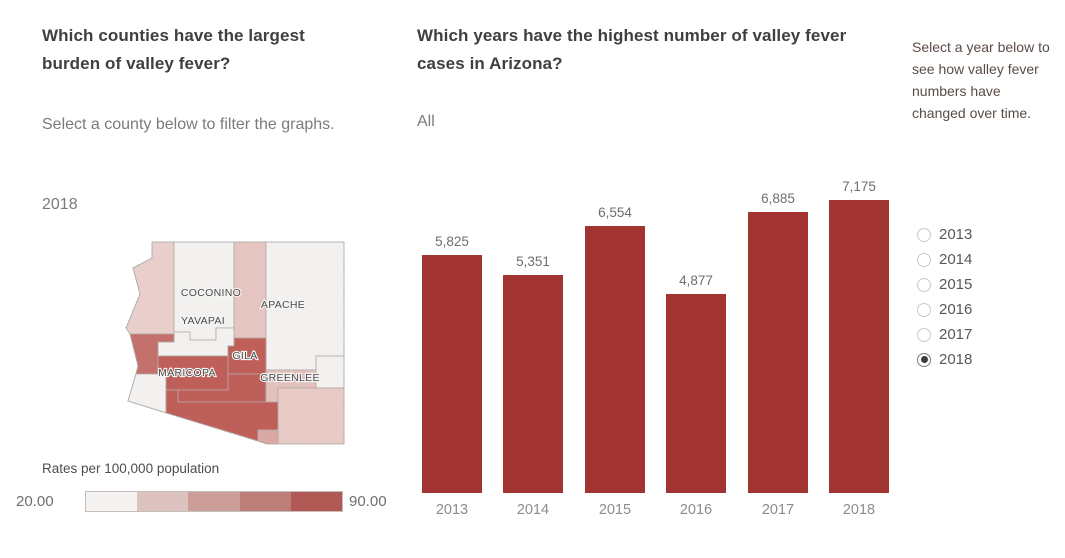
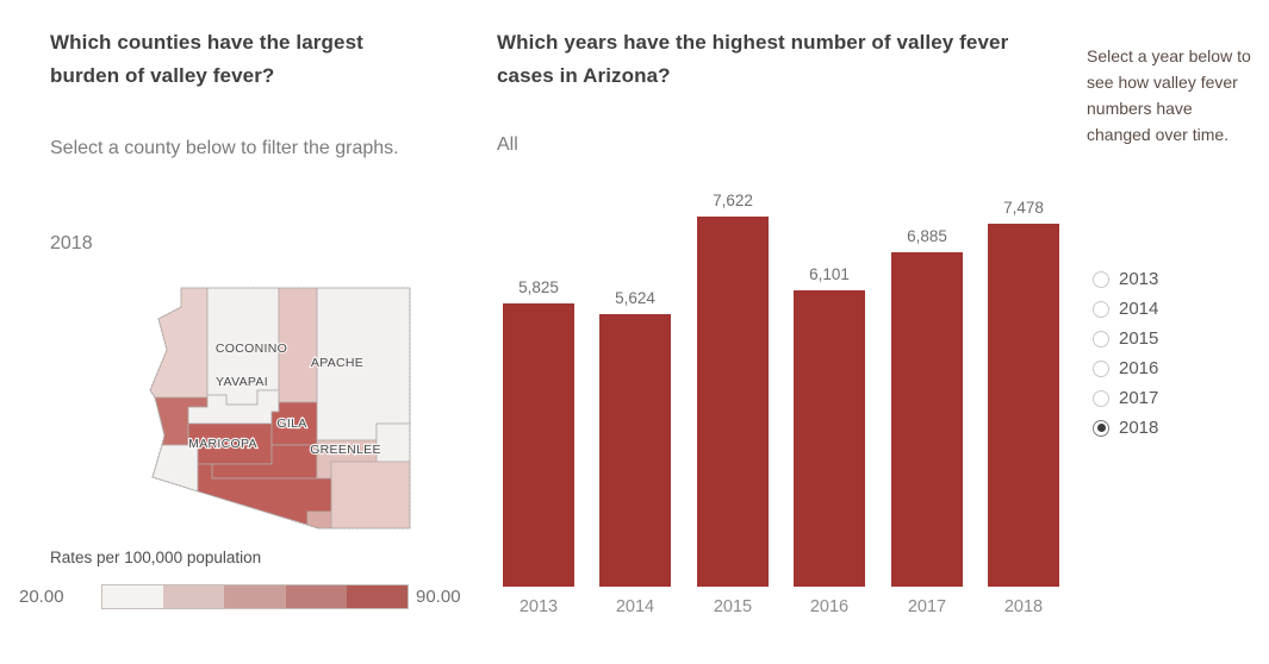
2014: 5,351 -> 5,624
2015: 6,554 -> 7,622
2016: 4,877 -> 6,101
2018: 7,175 -> 7,478
